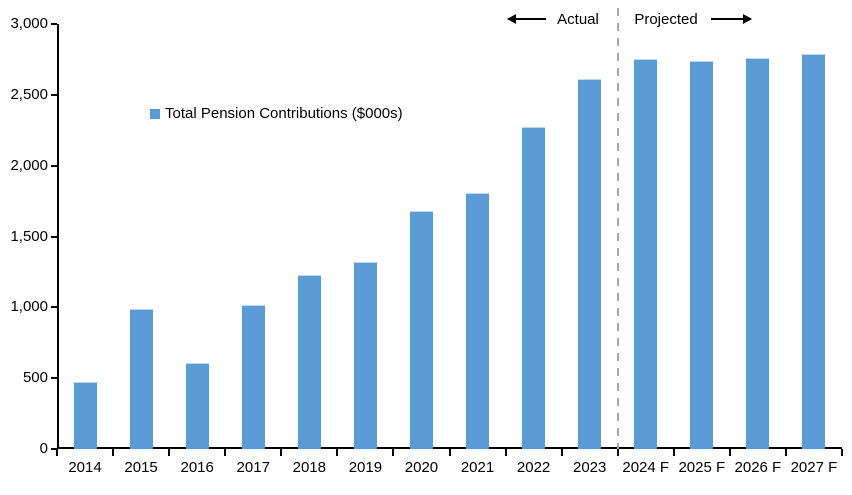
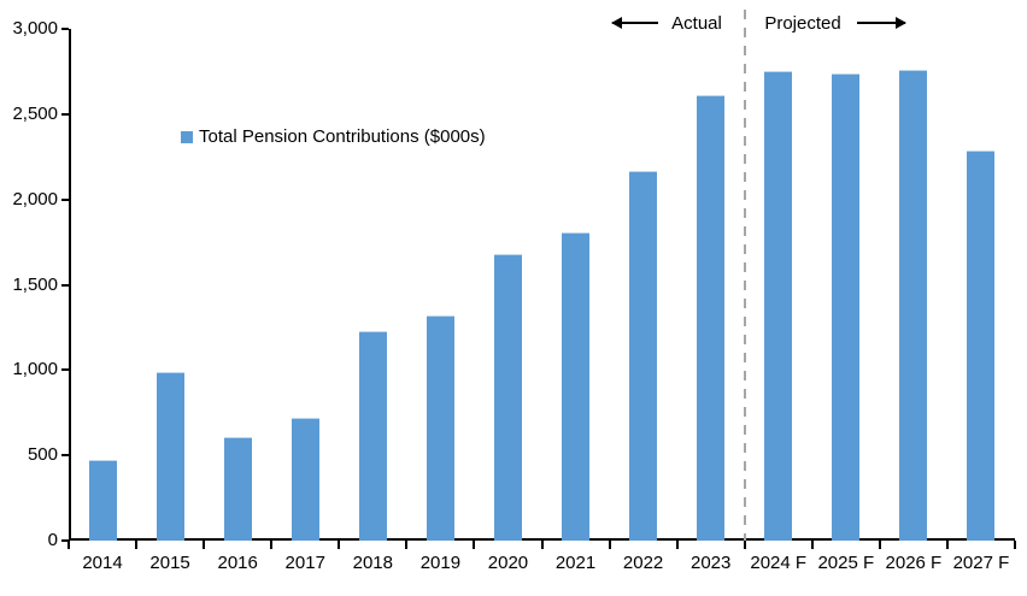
2017: 1020 -> 720
2022: 2270 -> 2170
2027 F: 2790 -> 2290
